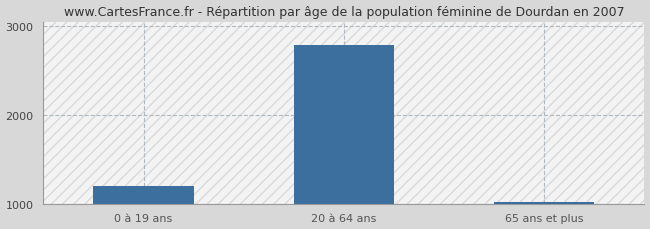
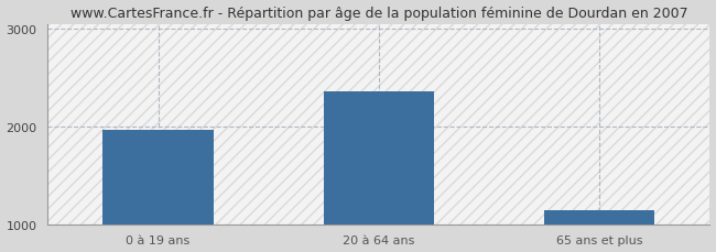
0 à 19 ans: 1200 -> 1960
20 à 64 ans: 2790 -> 2360
65 ans et plus: 1020 -> 1140
